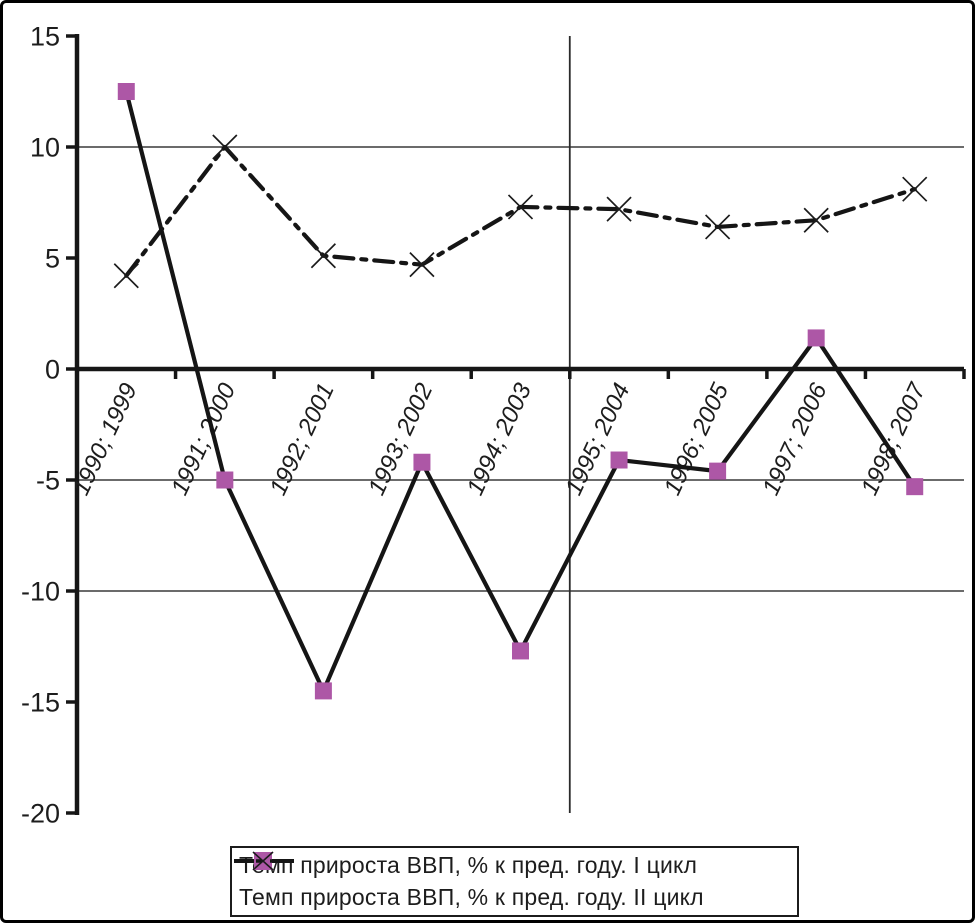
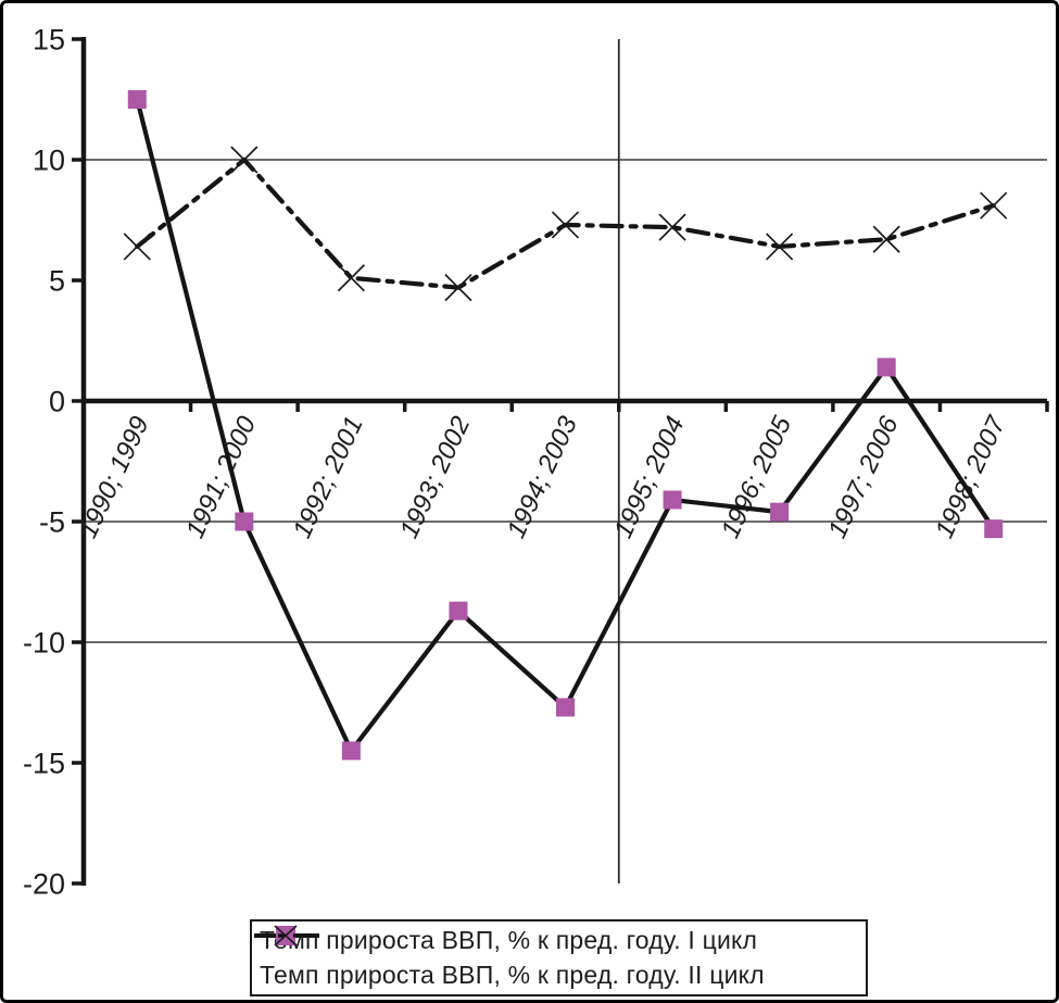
Темп прироста ВВП, % к пред. году. II цикл/1990; 1999: 4.2 -> 6.4
Темп прироста ВВП, % к пред. году. I цикл/1993; 2002: -4.2 -> -8.7
